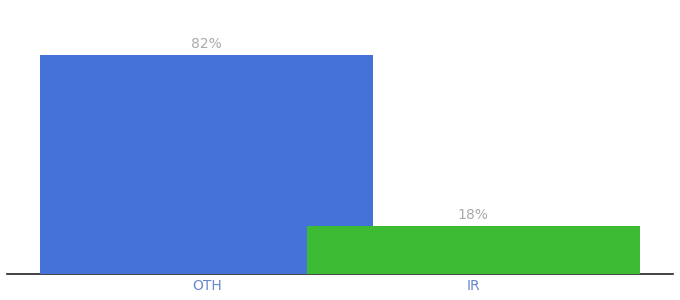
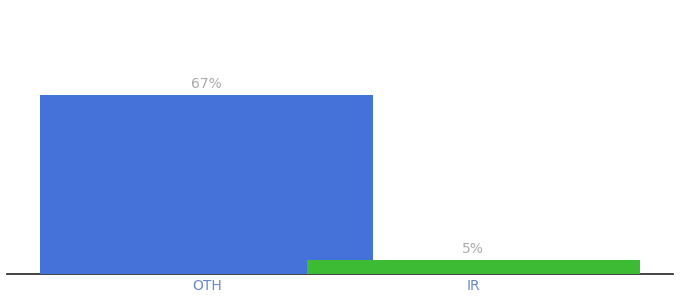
OTH: 82% -> 67%
IR: 18% -> 5%
